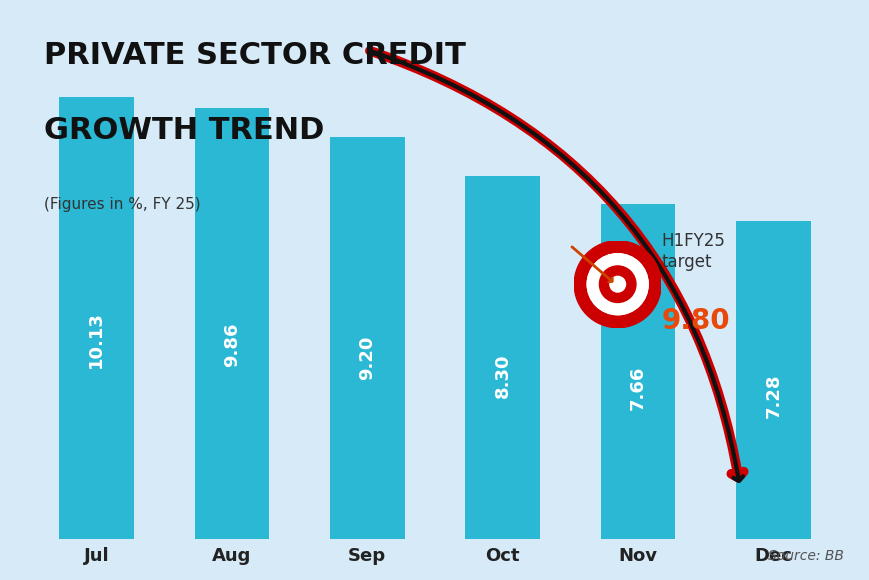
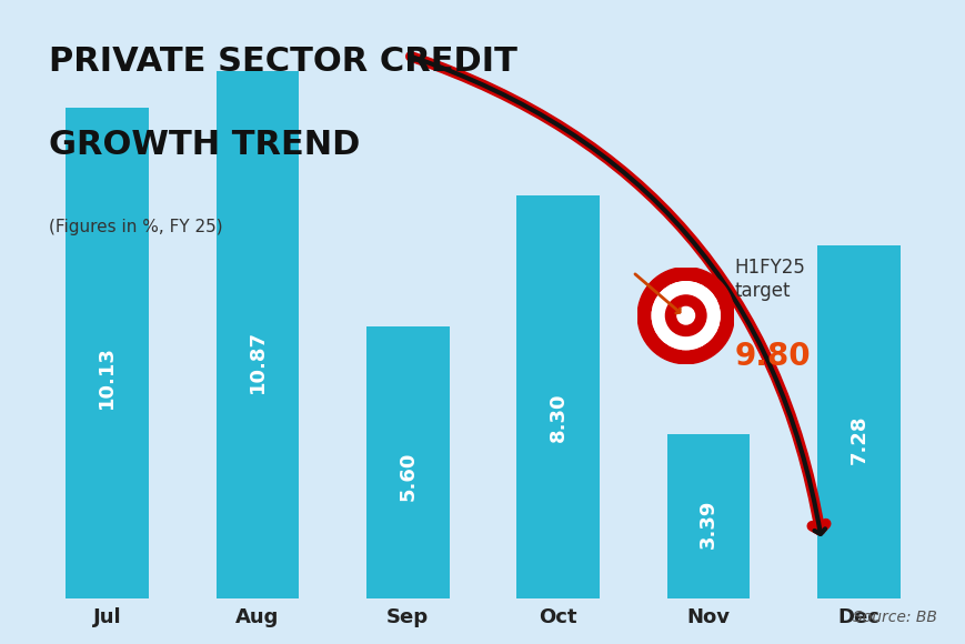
Aug: 9.86 -> 10.87
Sep: 9.20 -> 5.60
Nov: 7.66 -> 3.39
